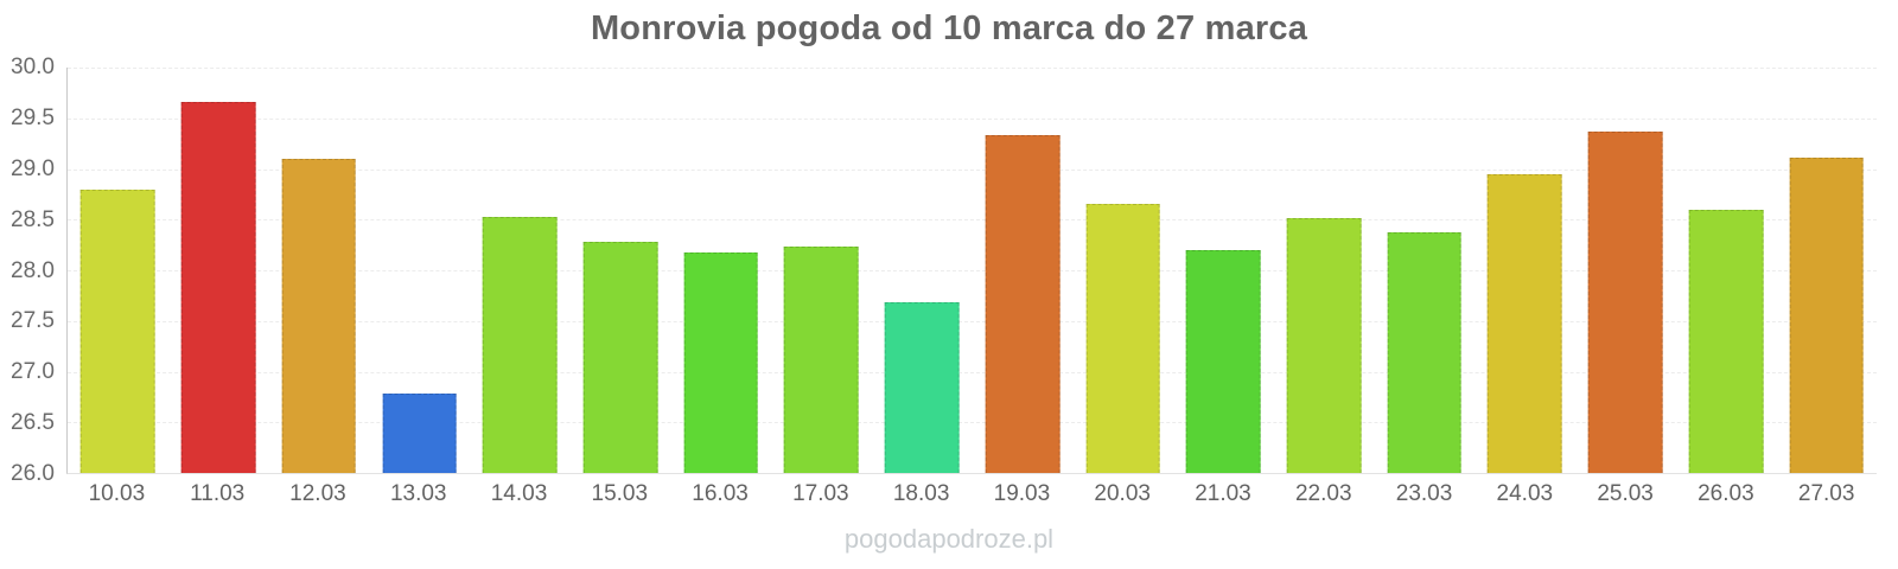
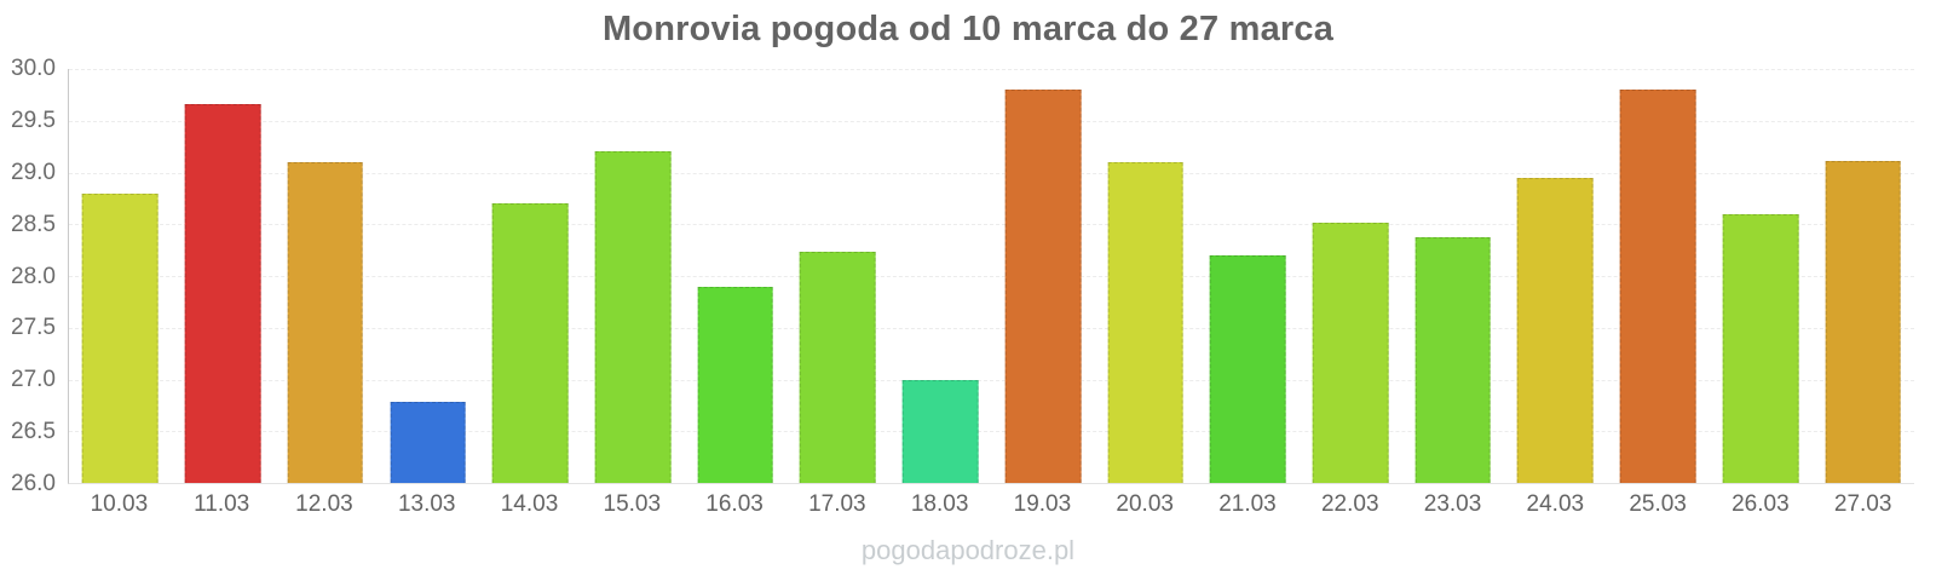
14.03: 28.5 -> 28.7
15.03: 28.3 -> 29.2
16.03: 28.2 -> 27.9
18.03: 27.7 -> 27.0
19.03: 29.3 -> 29.8
20.03: 28.6 -> 29.1
25.03: 29.4 -> 29.8
